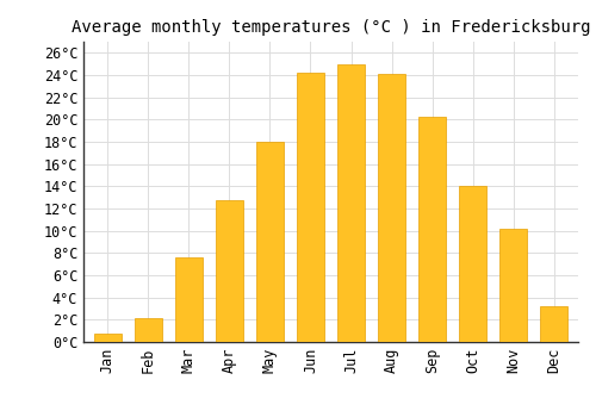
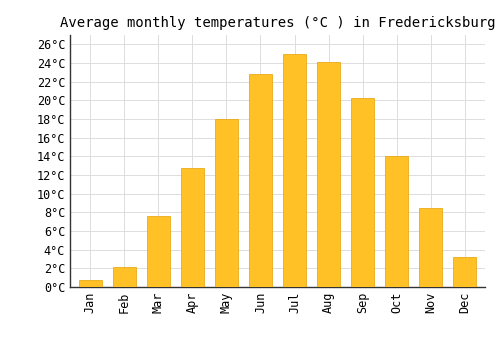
Jun: 24.2°C -> 22.8°C
Nov: 10.2°C -> 8.5°C
